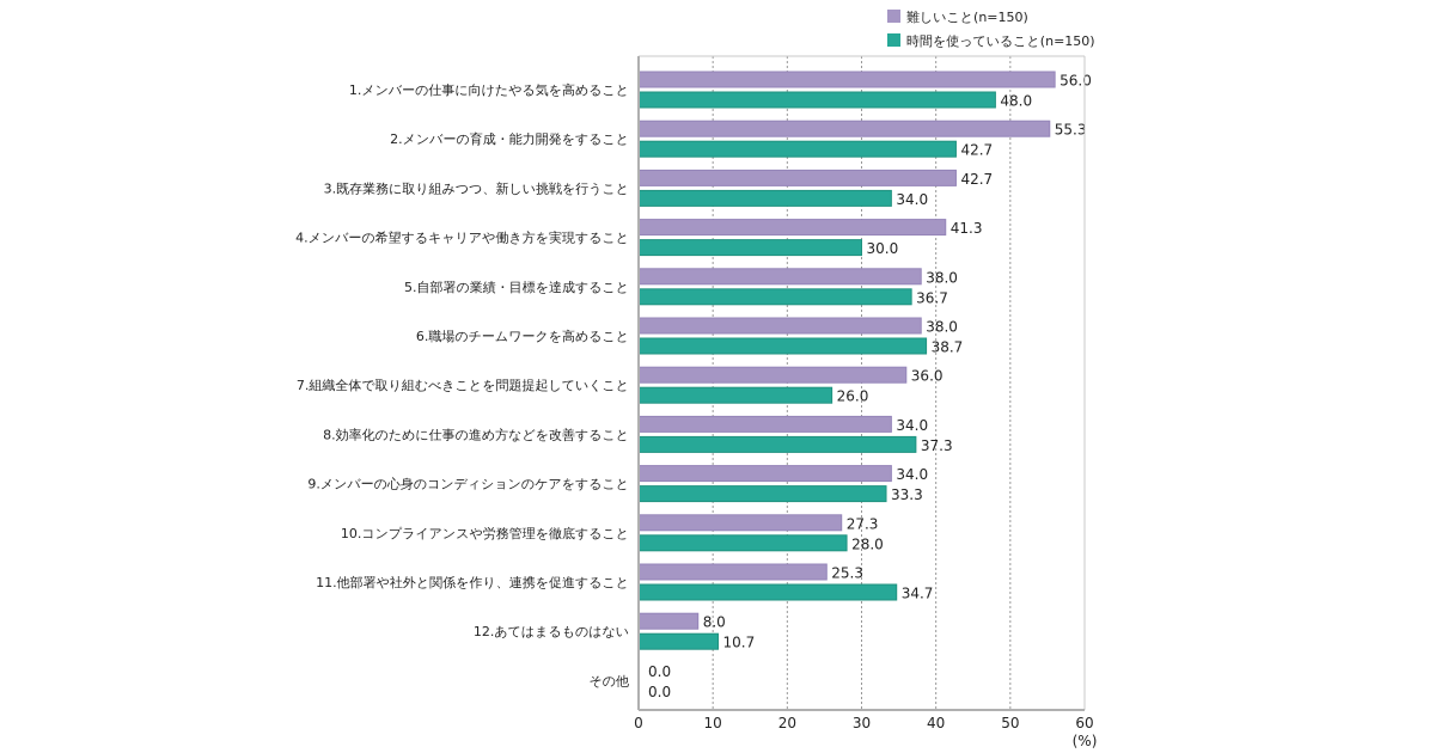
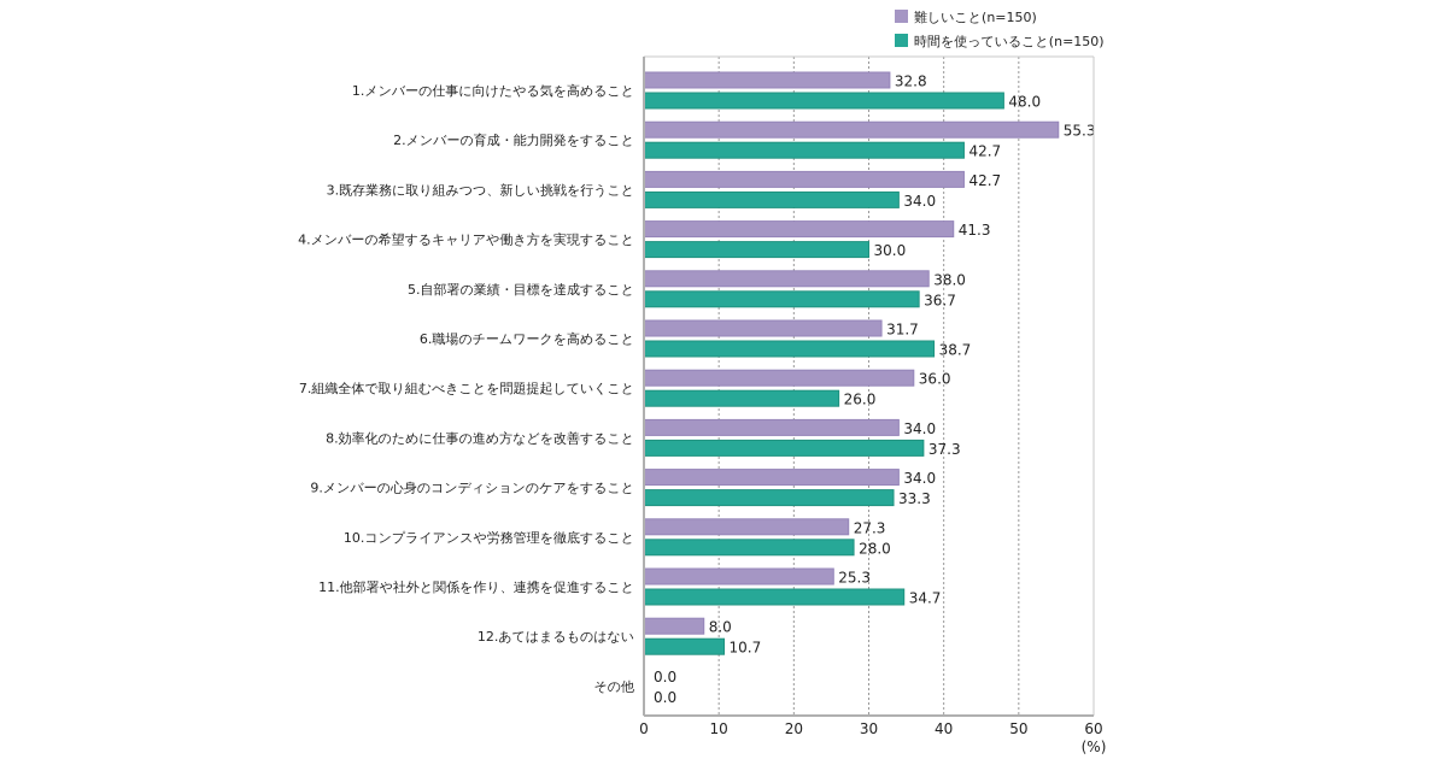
難しいこと(n=150)/1.メンバーの仕事に向けたやる気を高めること: 56.0 -> 32.8
難しいこと(n=150)/6.職場のチームワークを高めること: 38.0 -> 31.7
